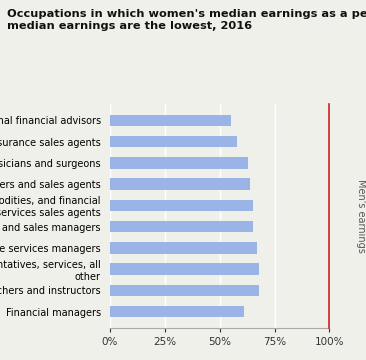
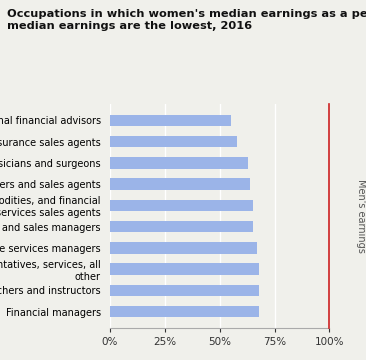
Financial managers: 61% -> 68%
